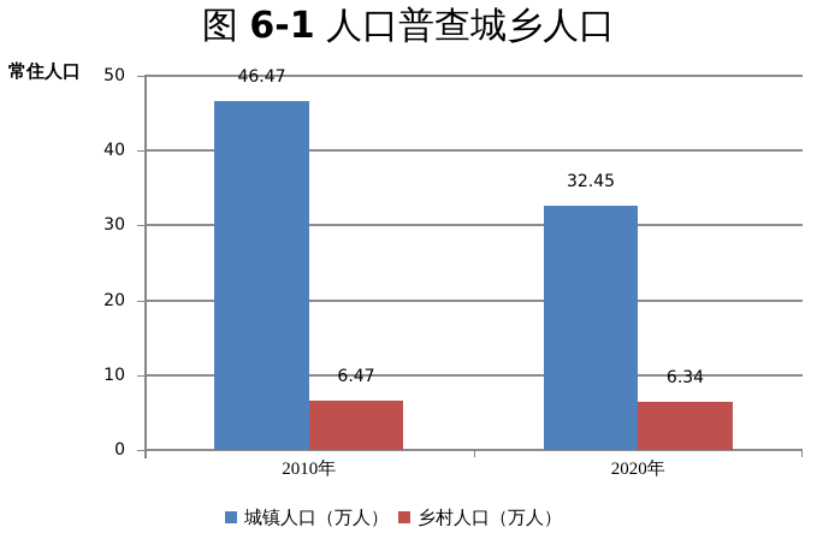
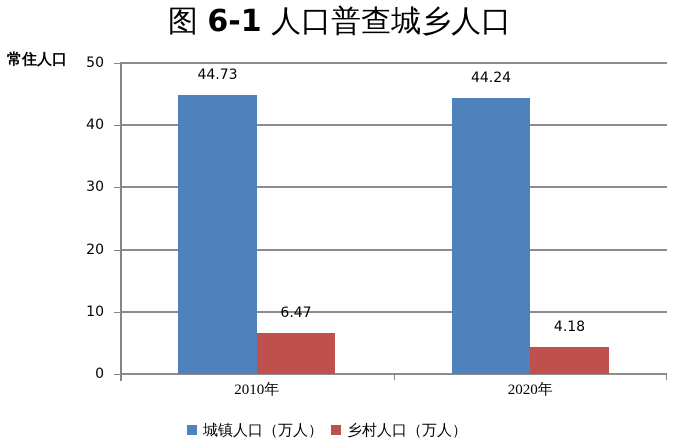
城镇人口（万人）/2010年: 46.47 -> 44.73
城镇人口（万人）/2020年: 32.45 -> 44.24
乡村人口（万人）/2020年: 6.34 -> 4.18
